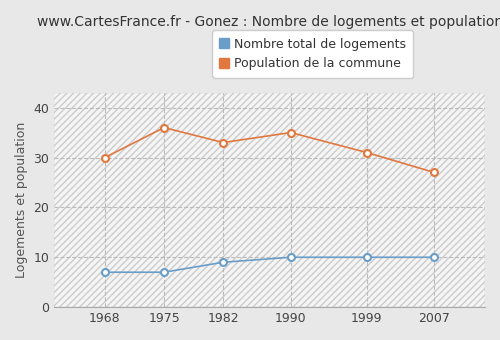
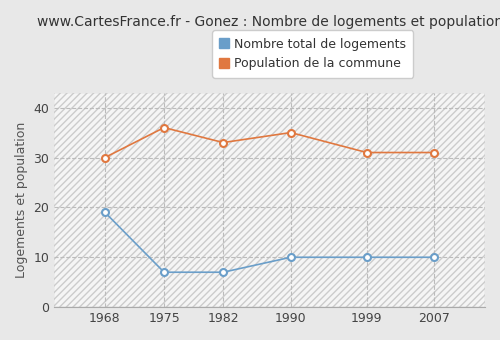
Nombre total de logements/1968: 7 -> 19
Nombre total de logements/1982: 9 -> 7
Population de la commune/2007: 27 -> 31
